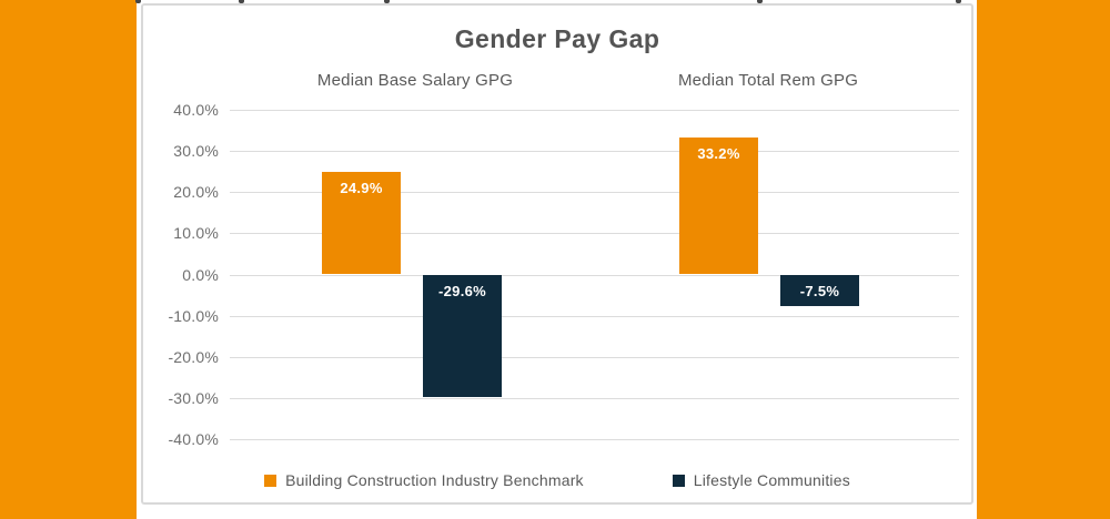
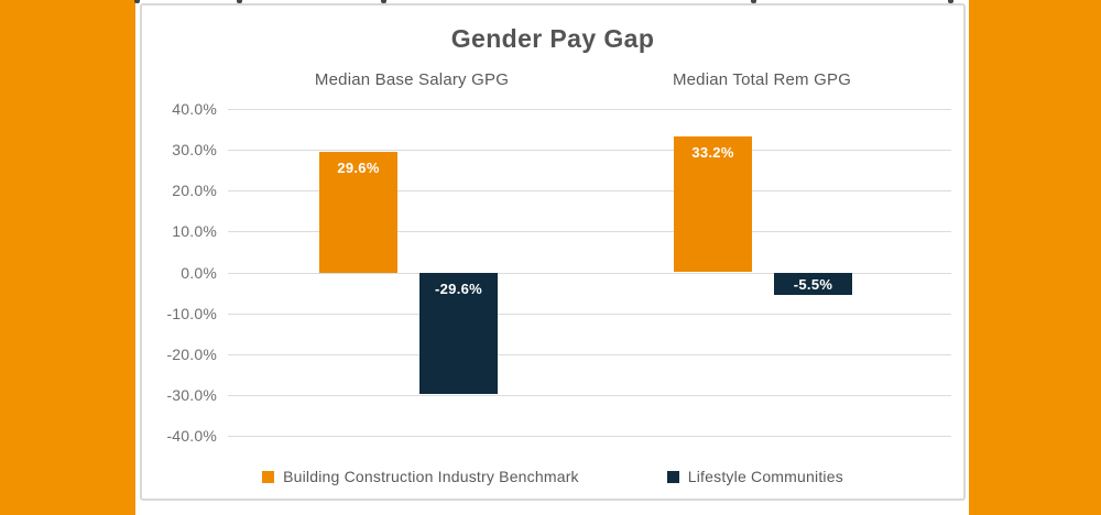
Building Construction Industry Benchmark/Median Base Salary GPG: 24.9% -> 29.6%
Lifestyle Communities/Median Total Rem GPG: -7.5% -> -5.5%
